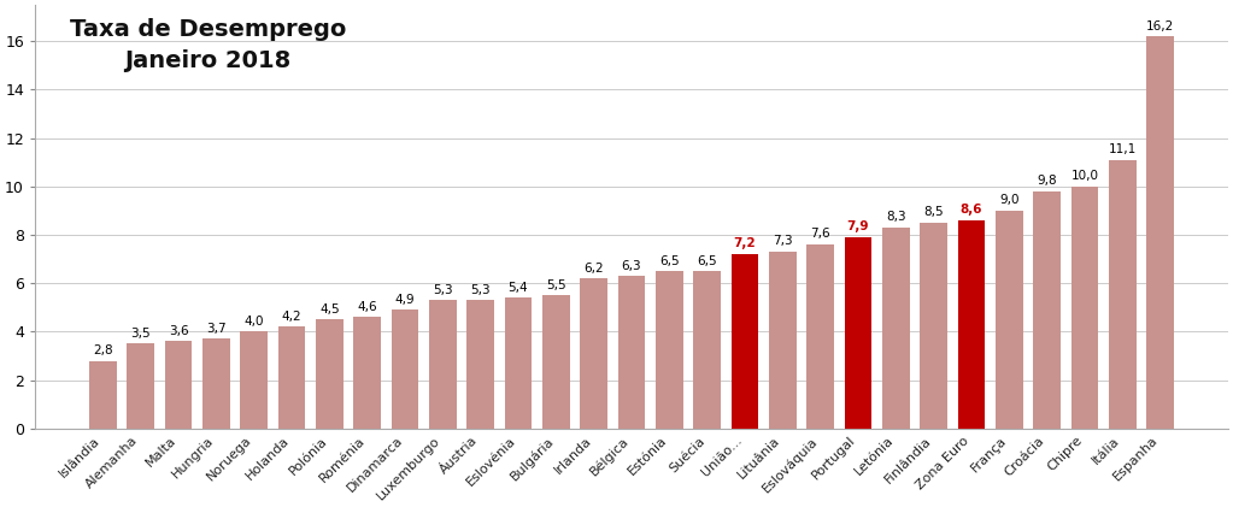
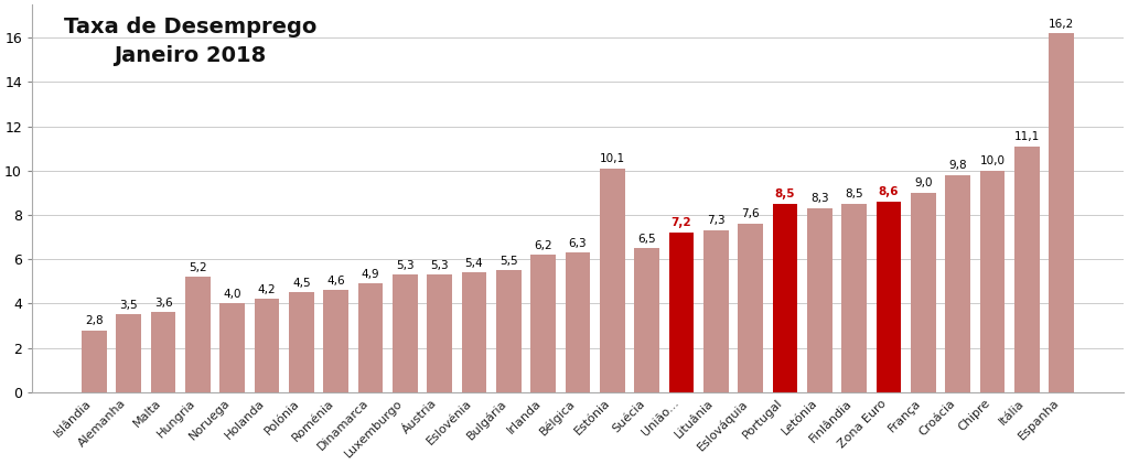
Hungria: 3,7 -> 5,2
Estónia: 6,5 -> 10,1
Portugal: 7,9 -> 8,5
